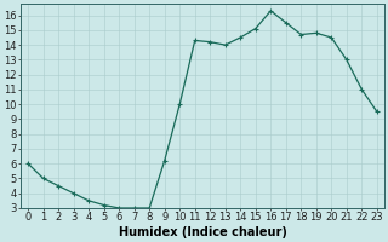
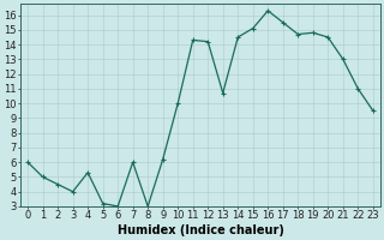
4: 3.5 -> 5.3
7: 3.0 -> 6.0
13: 14.0 -> 10.7
